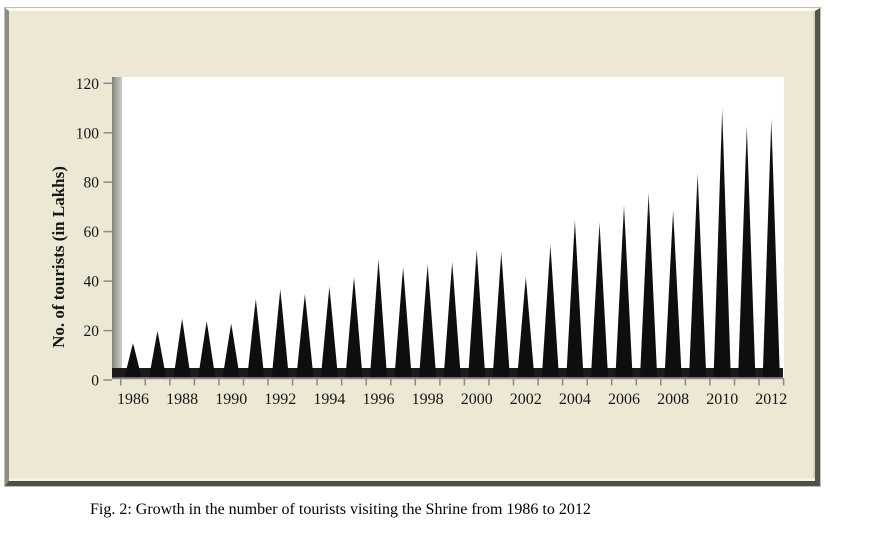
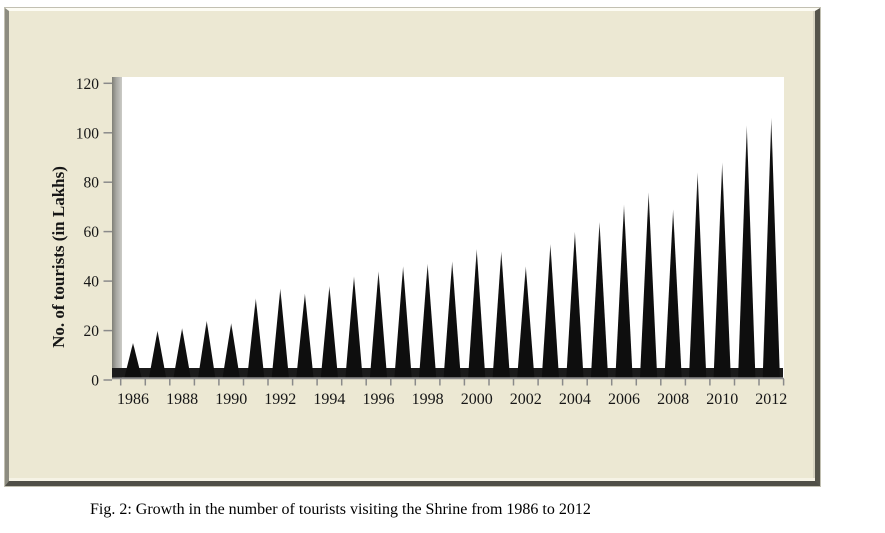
1988: 25 -> 21
1996: 49 -> 44
2002: 42 -> 46
2004: 65 -> 60
2010: 110 -> 88
